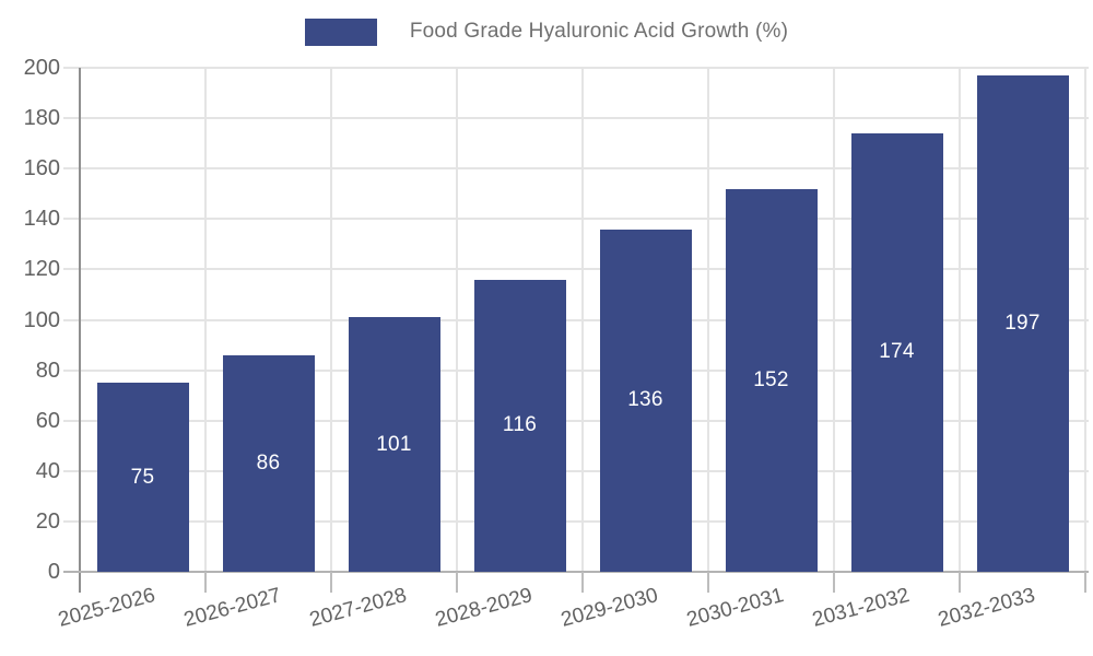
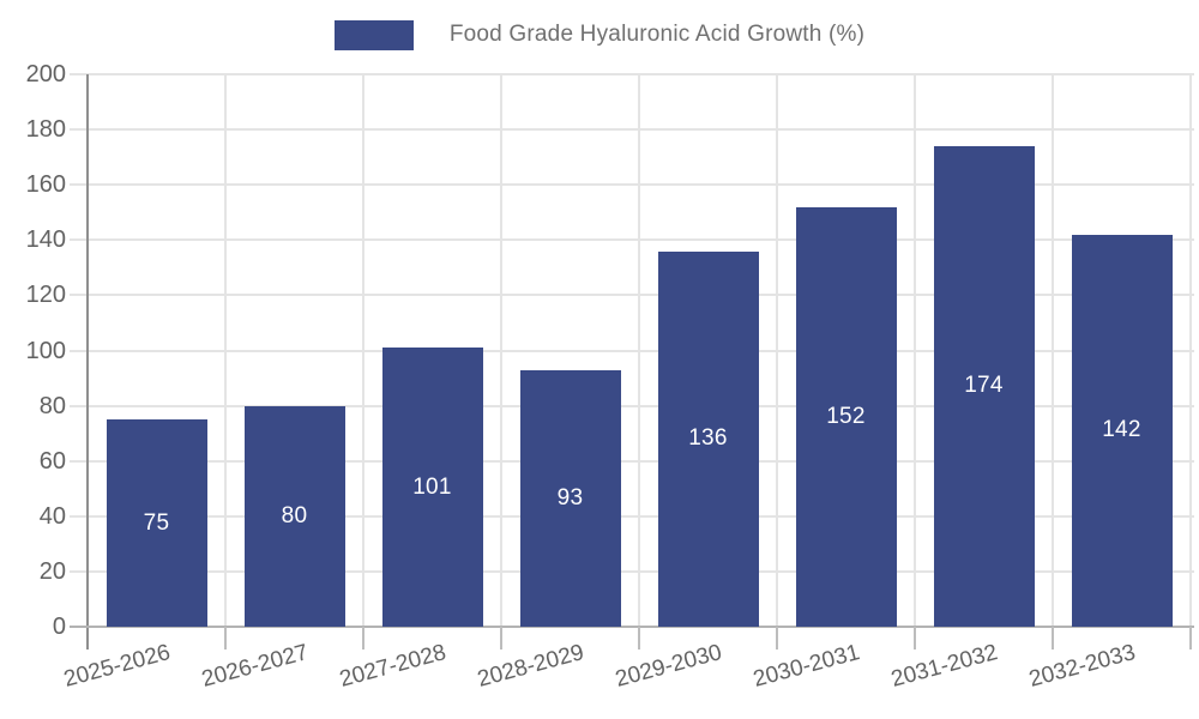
2026-2027: 86 -> 80
2028-2029: 116 -> 93
2032-2033: 197 -> 142
